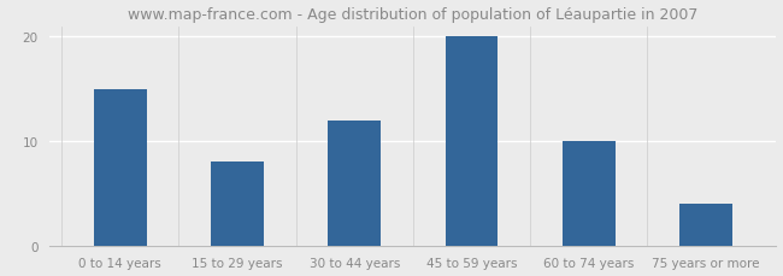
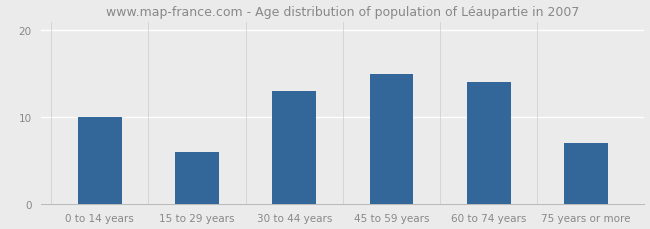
0 to 14 years: 15 -> 10
15 to 29 years: 8 -> 6
30 to 44 years: 12 -> 13
45 to 59 years: 20 -> 15
60 to 74 years: 10 -> 14
75 years or more: 4 -> 7
